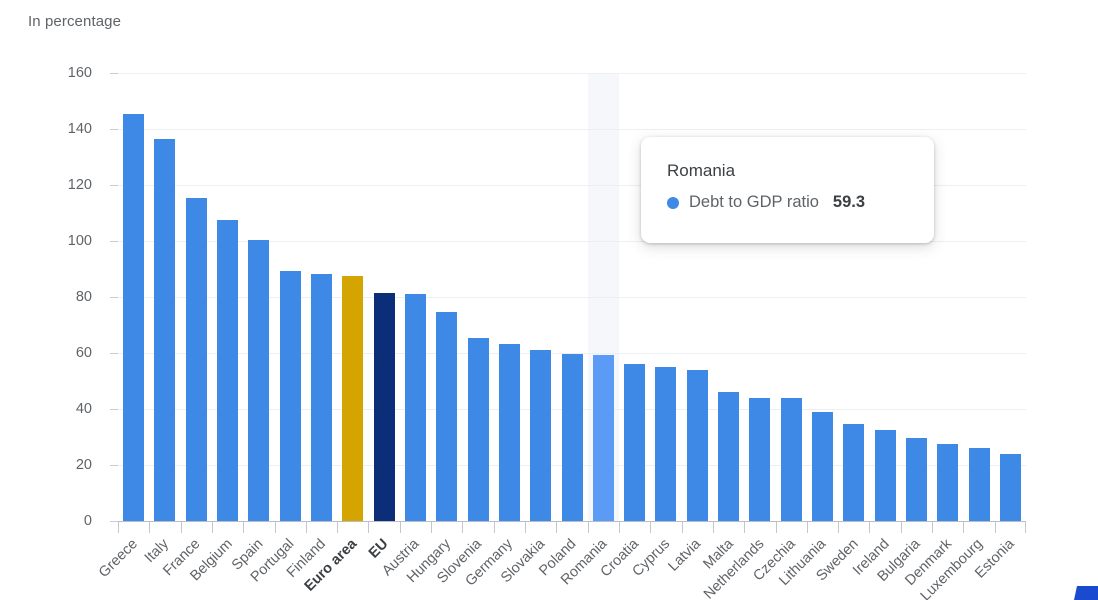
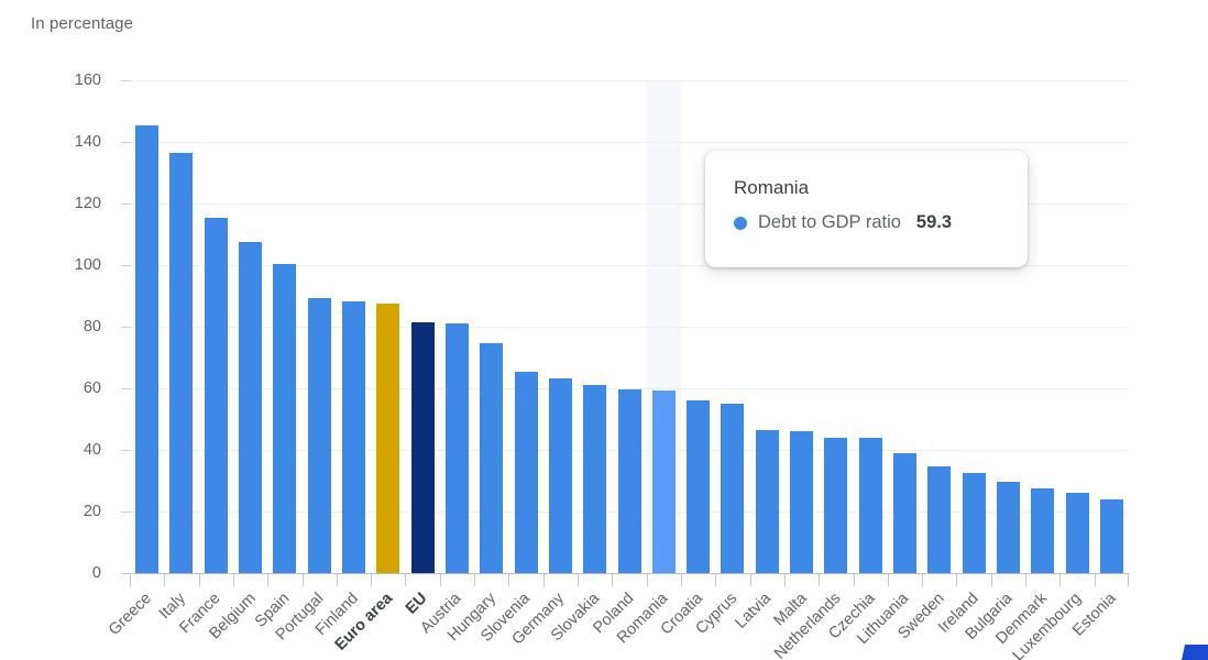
Latvia: 54 -> 47
